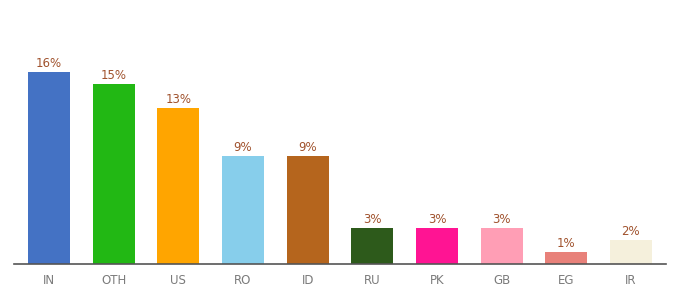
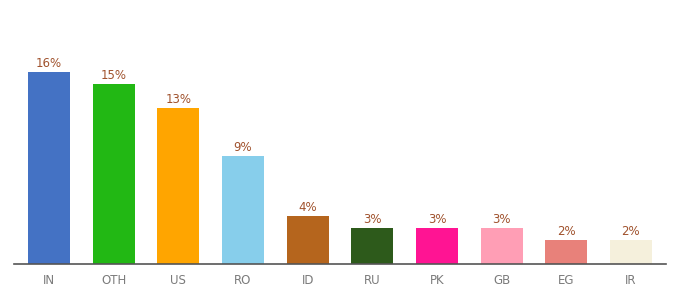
ID: 9% -> 4%
EG: 1% -> 2%
